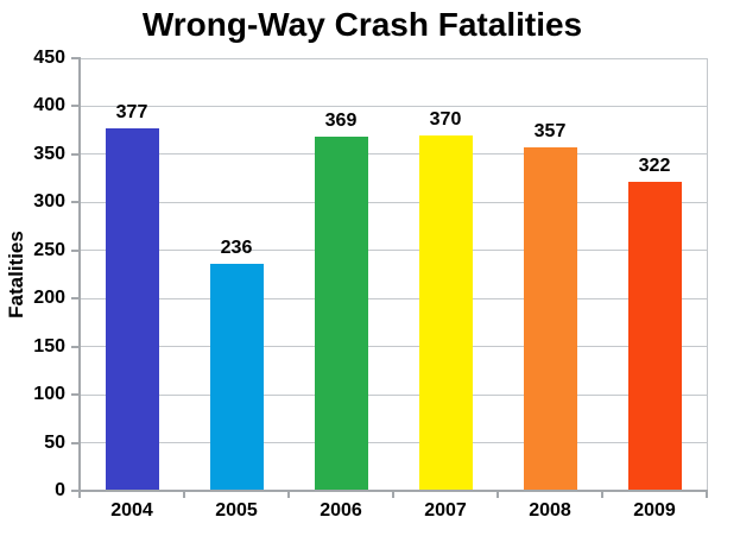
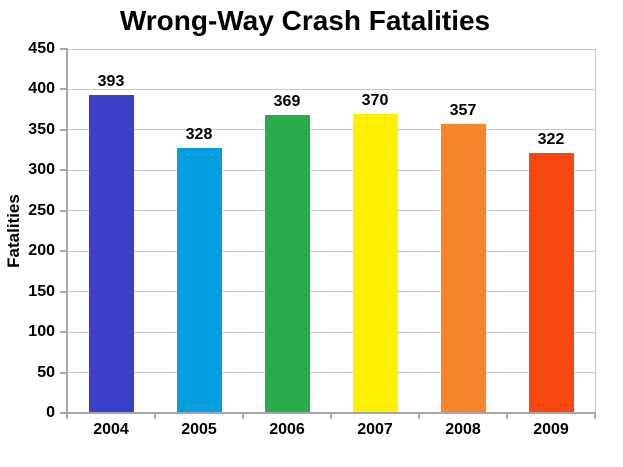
2004: 377 -> 393
2005: 236 -> 328
